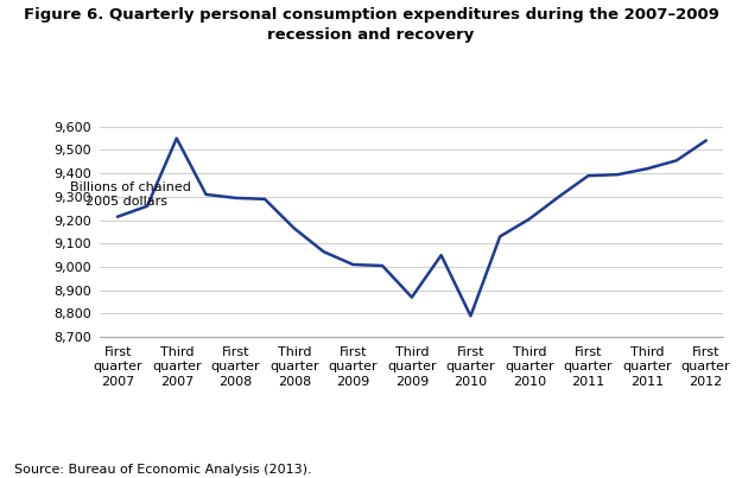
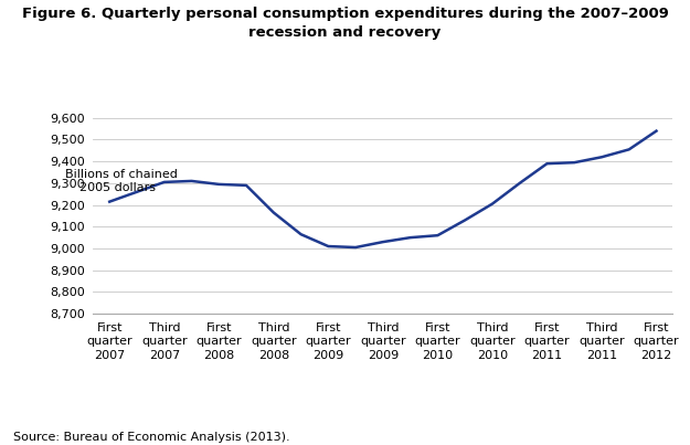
Third quarter 2007: 9,550 -> 9,300
Third quarter 2009: 8,870 -> 9,030
First quarter 2010: 8,790 -> 9,060
